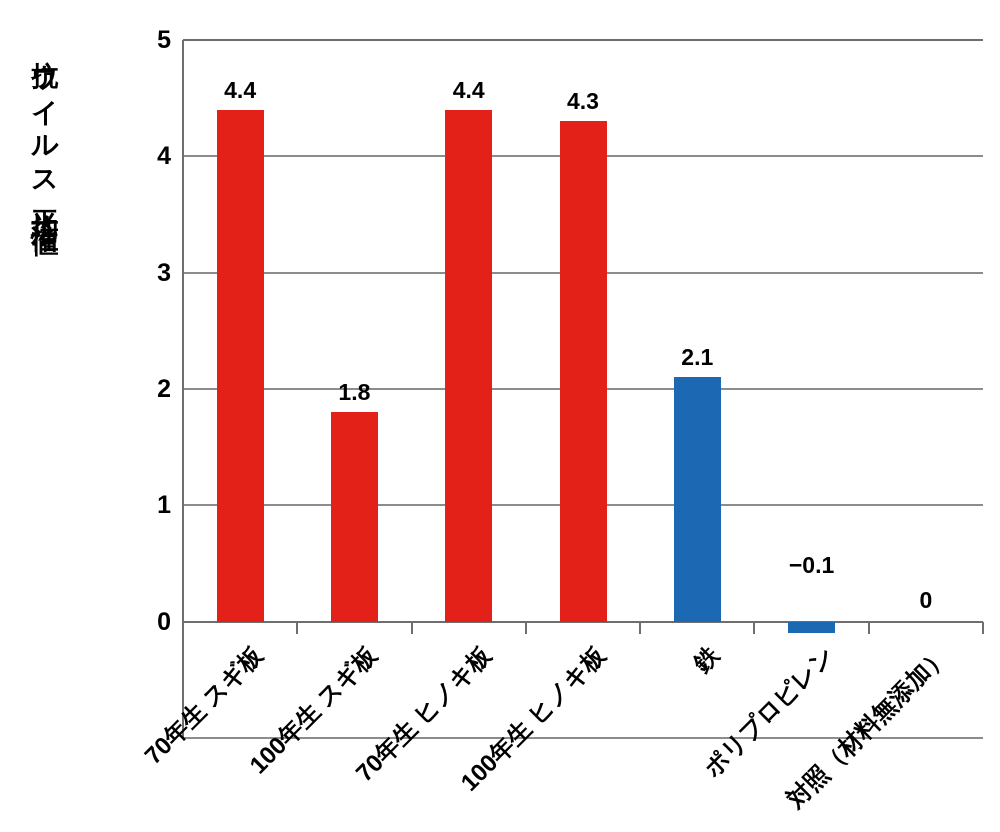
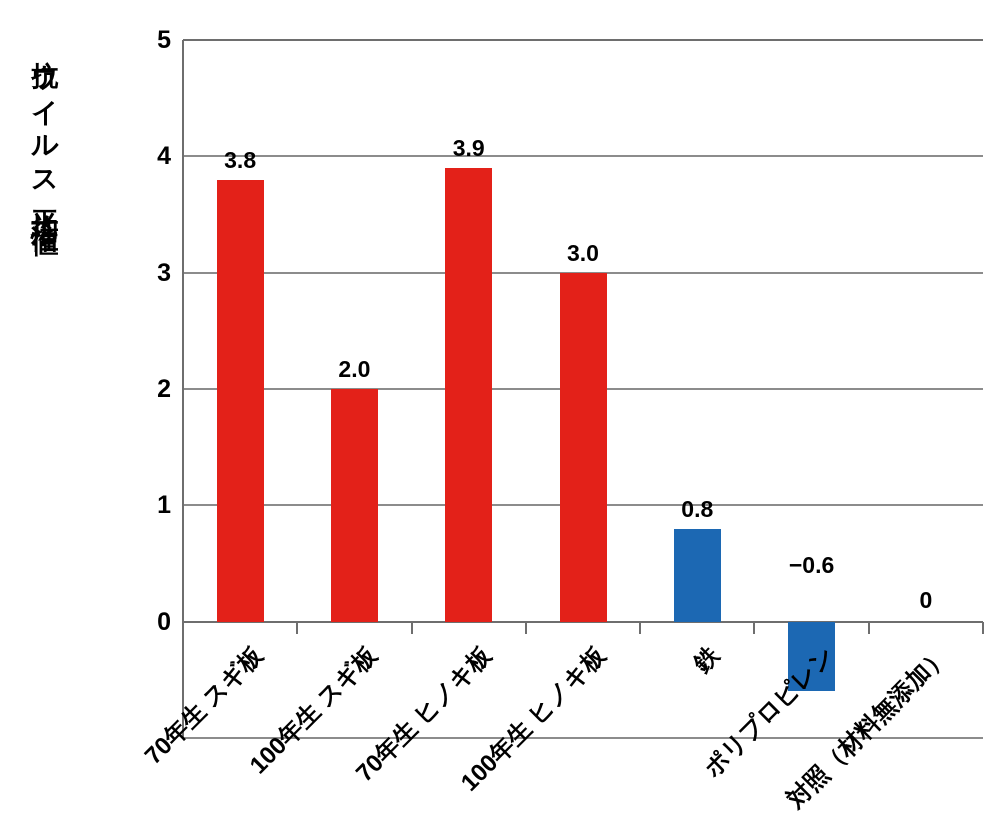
70年生 スギ板: 4.4 -> 3.8
100年生 スギ板: 1.8 -> 2.0
70年生 ヒノキ板: 4.4 -> 3.9
100年生 ヒノキ板: 4.3 -> 3.0
鉄: 2.1 -> 0.8
ポリプロピレン: −0.1 -> −0.6
